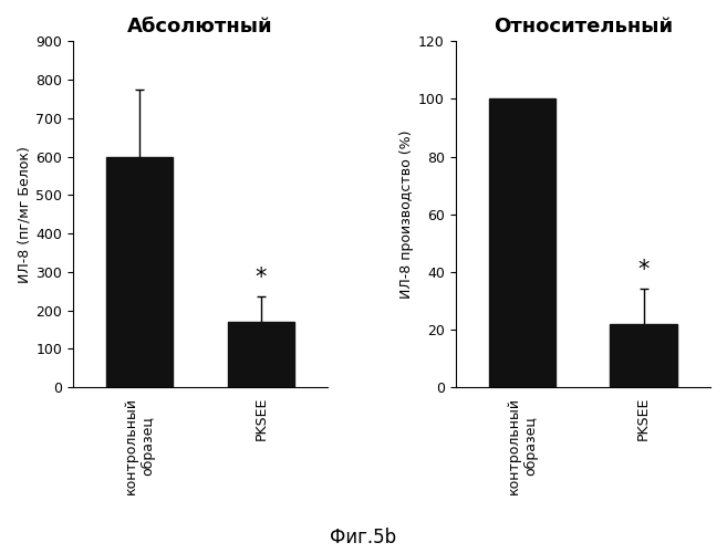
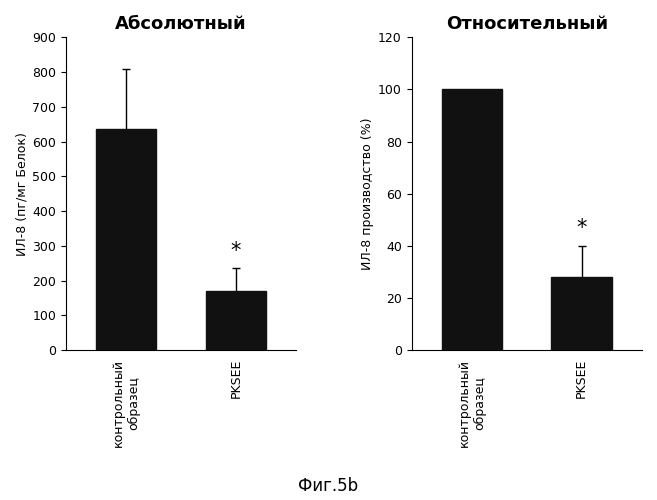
Абсолютный/контрольный образец: 600 -> 635
Относительный/PKSEE: 22 -> 28
